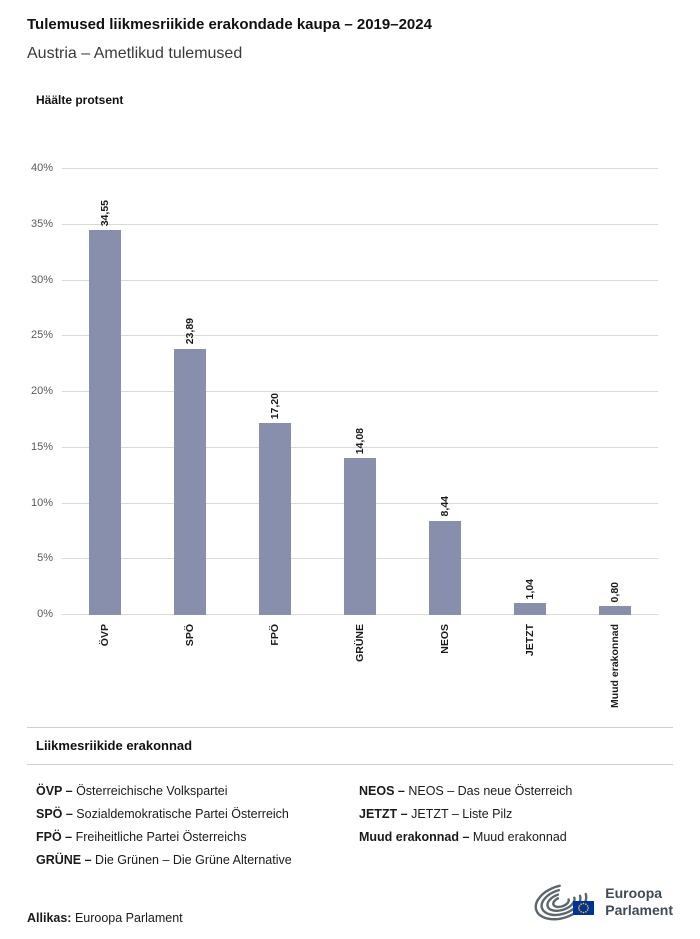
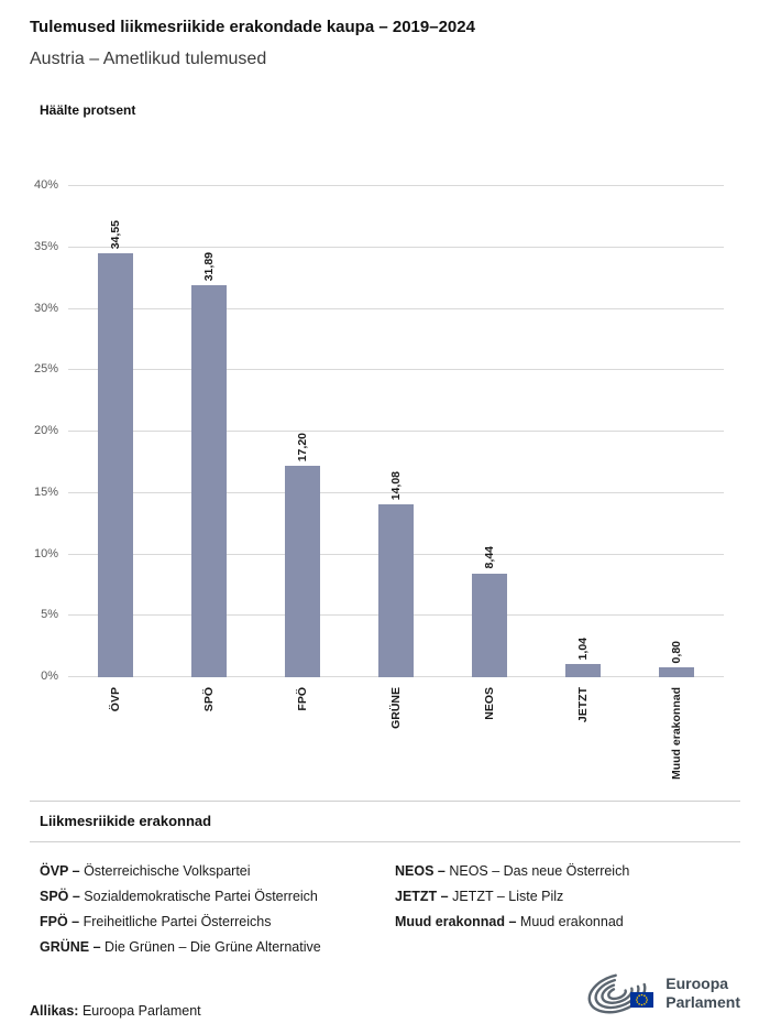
SPÖ: 23,89 -> 31,89
